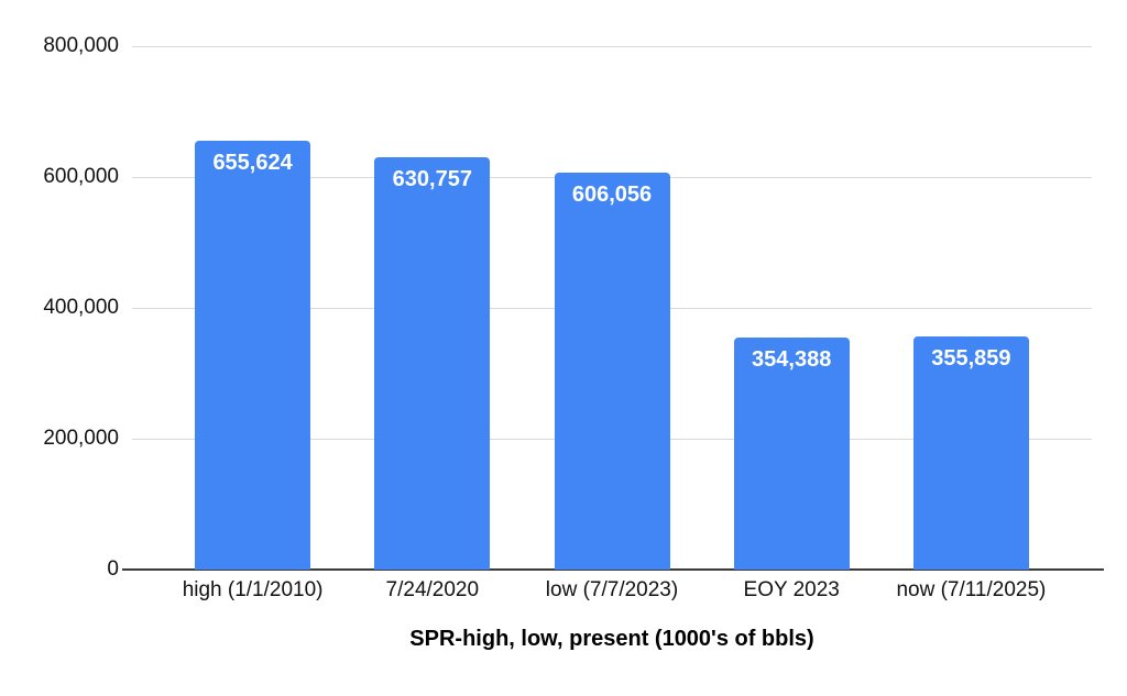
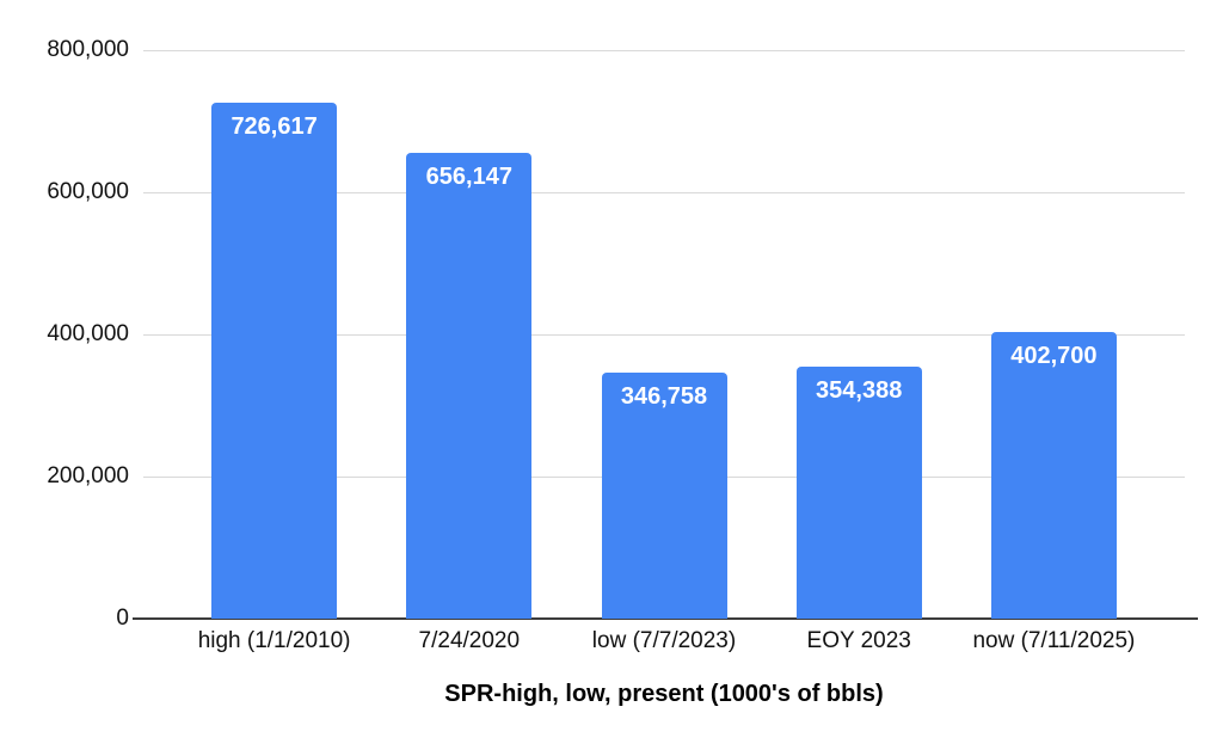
high (1/1/2010): 655,624 -> 726,617
7/24/2020: 630,757 -> 656,147
low (7/7/2023): 606,056 -> 346,758
now (7/11/2025): 355,859 -> 402,700
